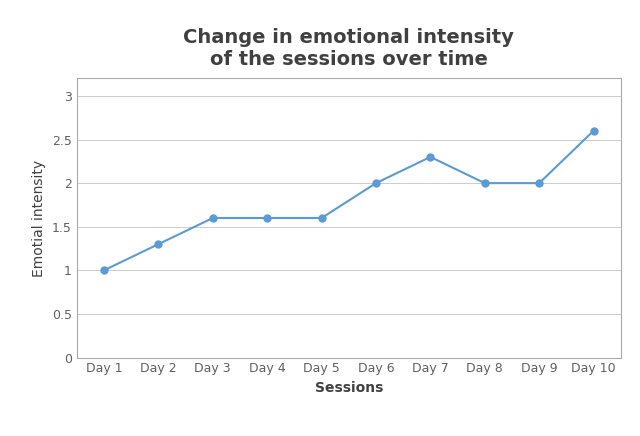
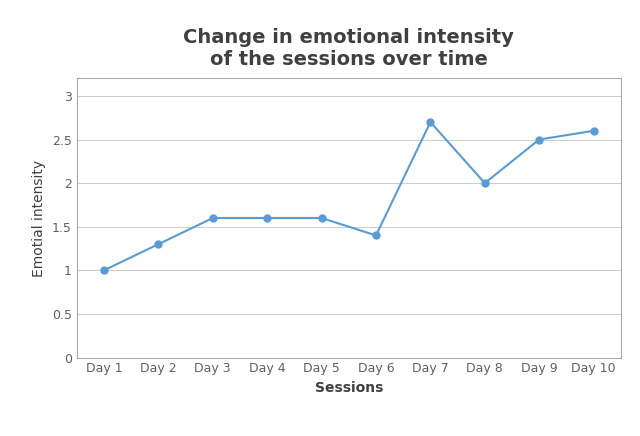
Day 6: 2.0 -> 1.4
Day 7: 2.3 -> 2.7
Day 9: 2.0 -> 2.5
